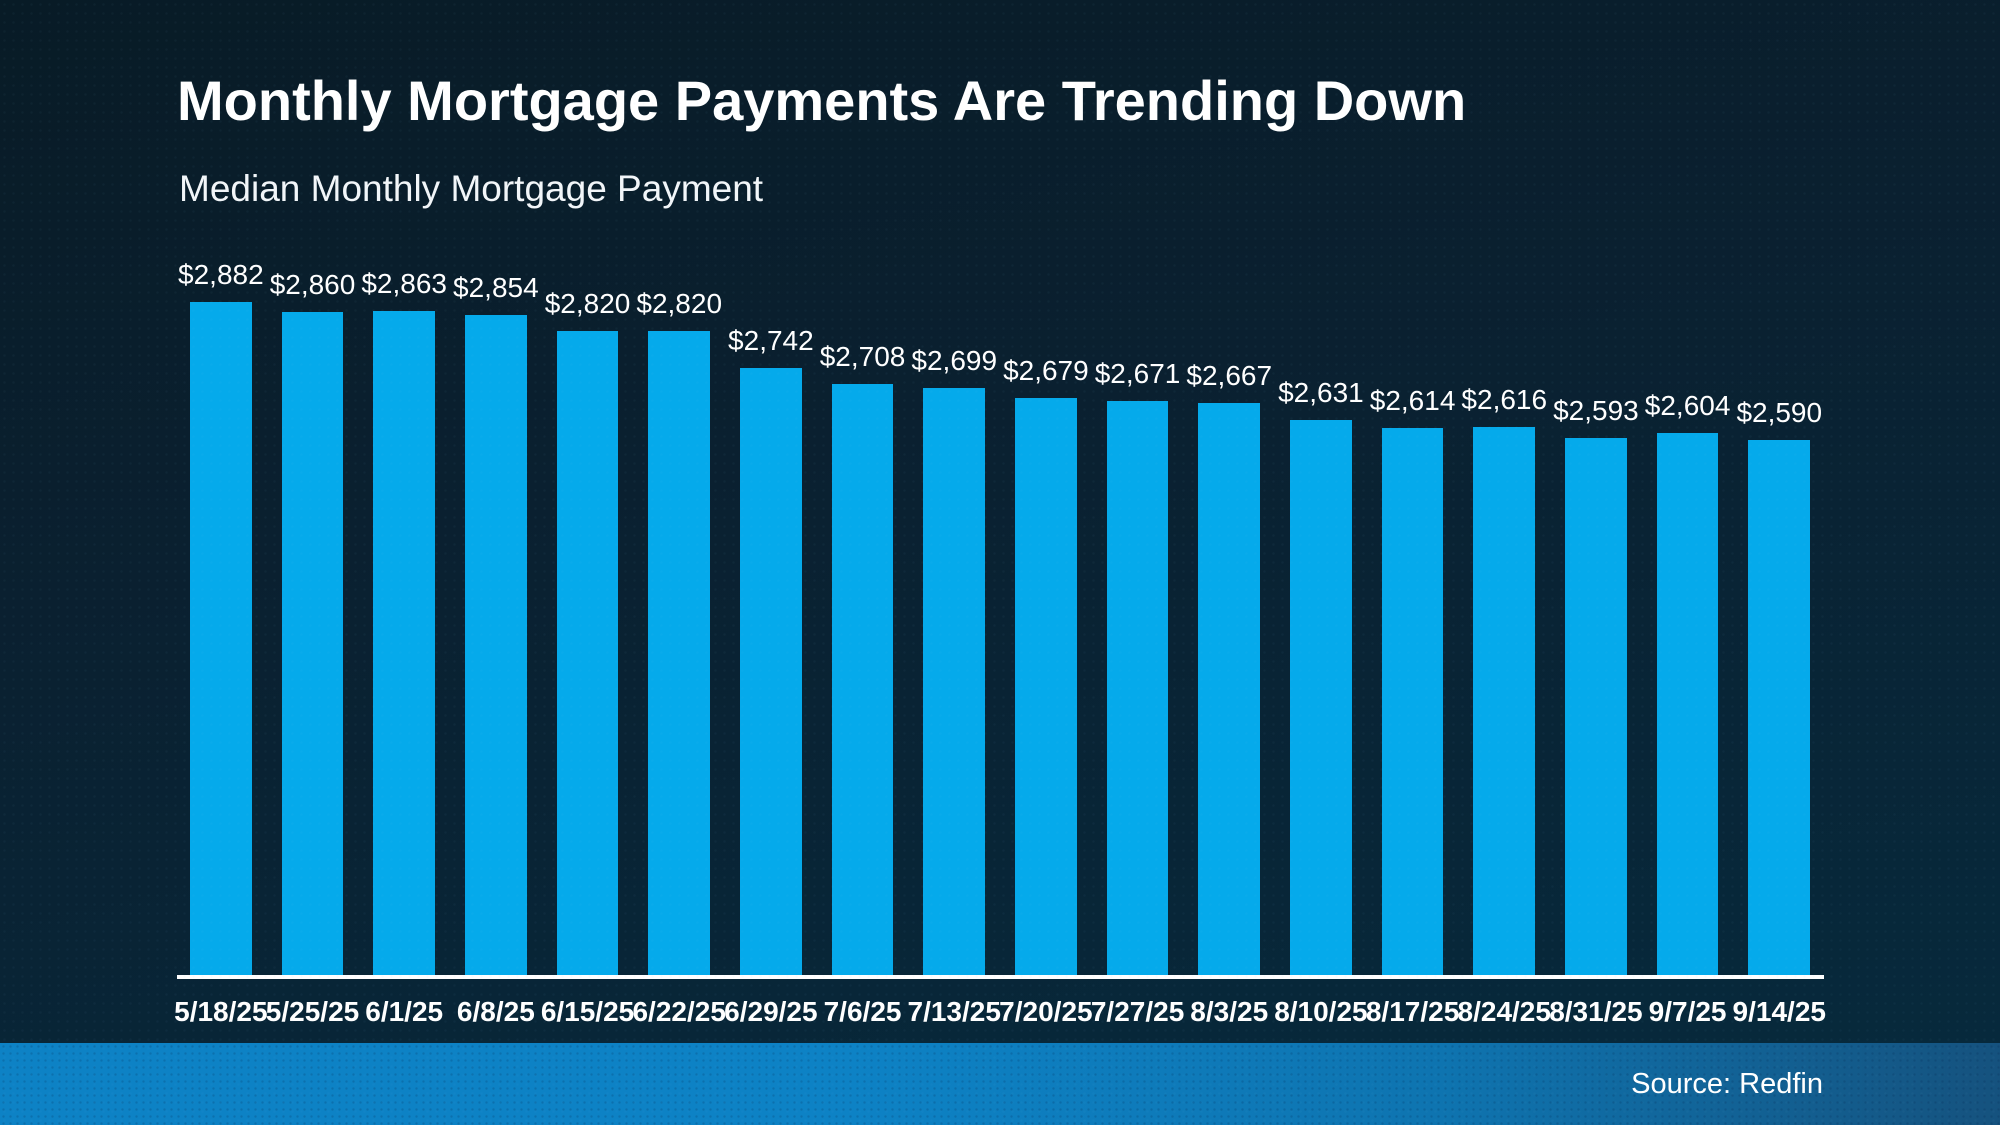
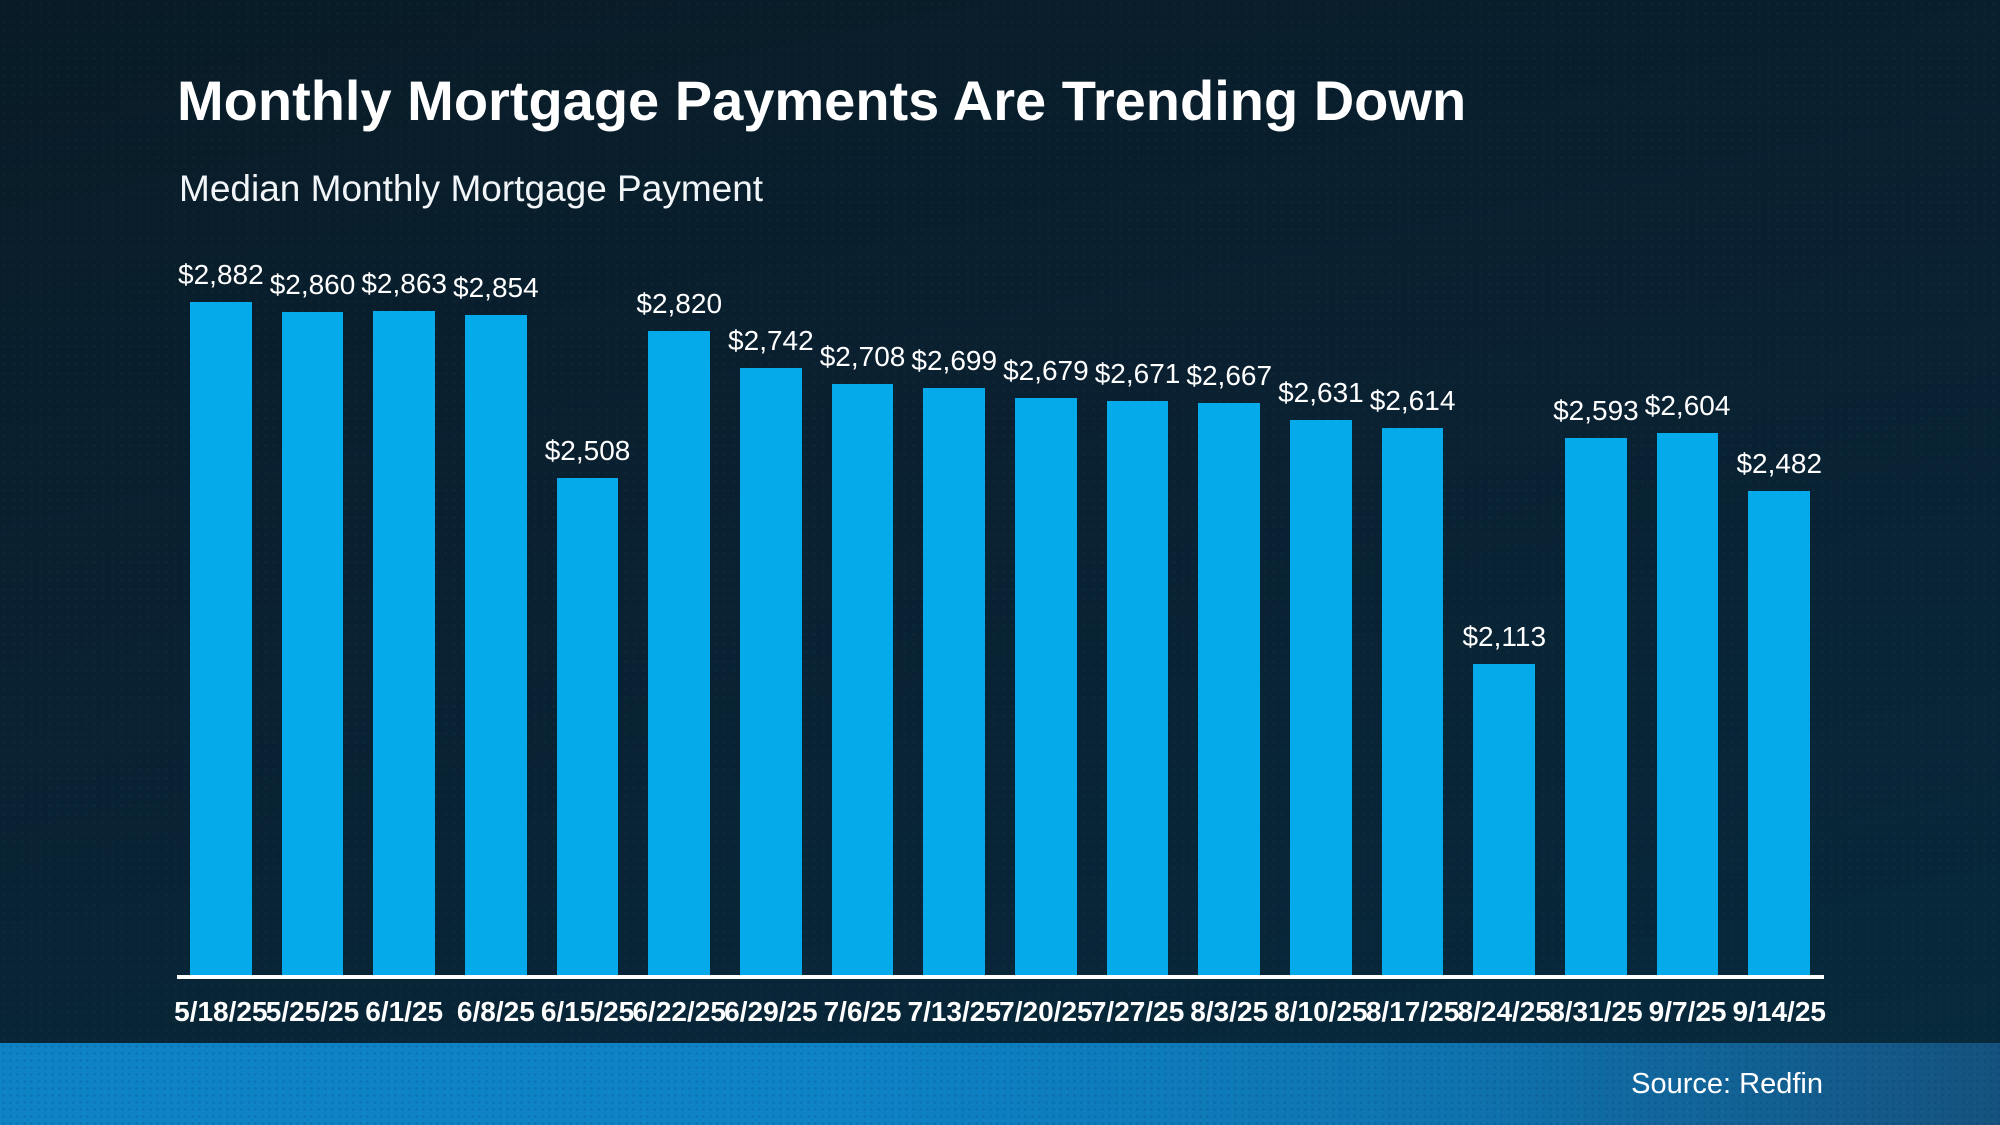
6/15/25: $2,820 -> $2,508
8/24/25: $2,616 -> $2,113
9/14/25: $2,590 -> $2,482
